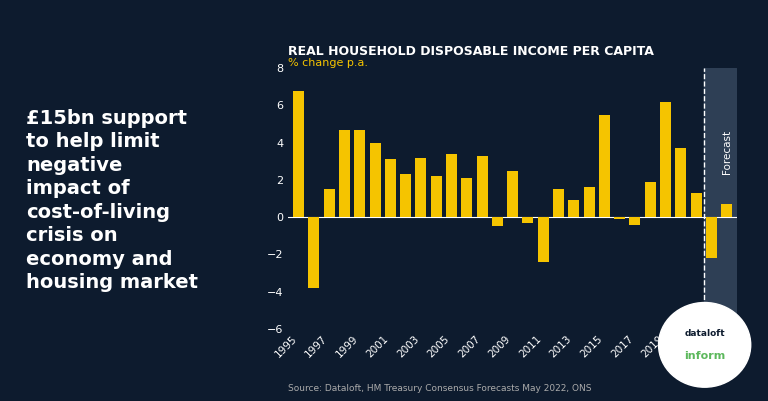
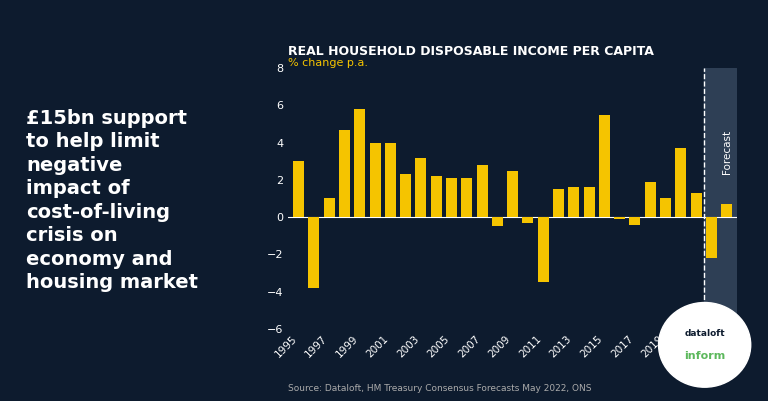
1995: 6.8 -> 3.0
1997: 1.5 -> 1.0
1999: 4.7 -> 5.8
2001: 3.1 -> 4.0
2005: 3.4 -> 2.1
2007: 3.3 -> 2.8
2011: -2.4 -> -3.5
2013: 0.9 -> 1.6
2019: 6.2 -> 1.0
